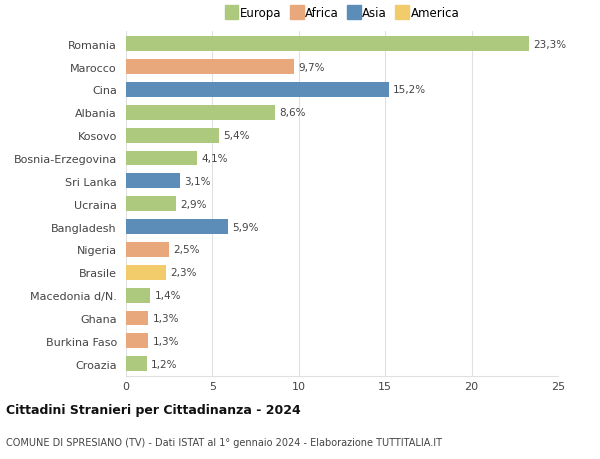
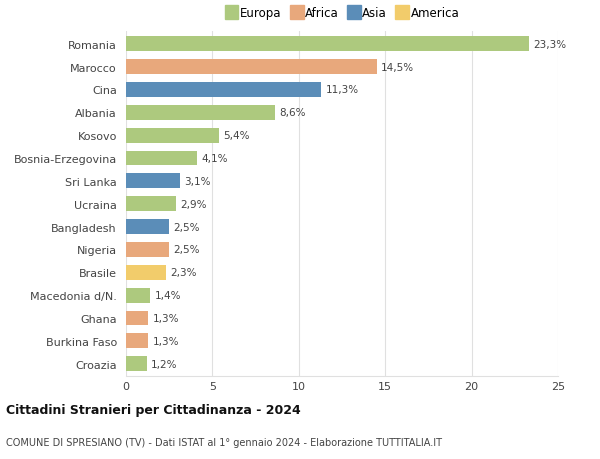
Marocco: 9,7% -> 14,5%
Cina: 15,2% -> 11,3%
Bangladesh: 5,9% -> 2,5%
